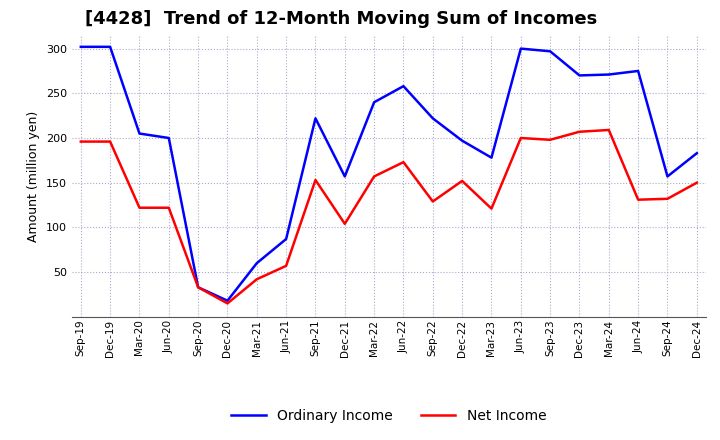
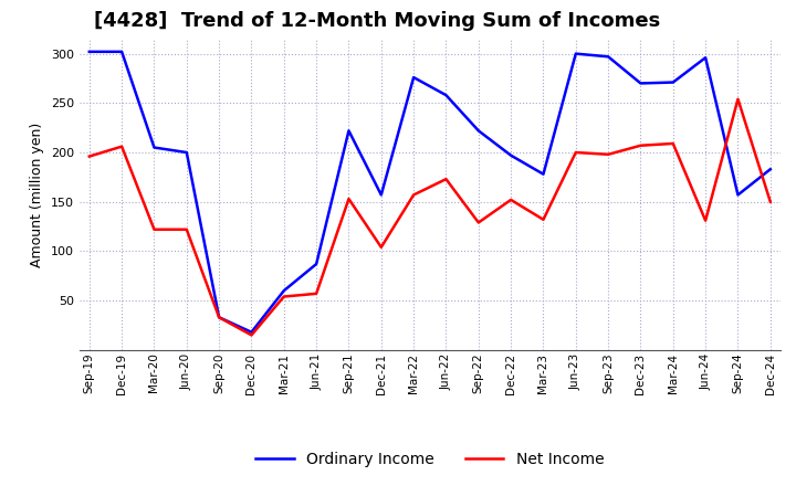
Net Income/Dec-19: 196 -> 206
Net Income/Mar-21: 42 -> 54
Ordinary Income/Mar-22: 240 -> 276
Net Income/Mar-23: 121 -> 132
Ordinary Income/Jun-24: 275 -> 296
Net Income/Sep-24: 132 -> 254
